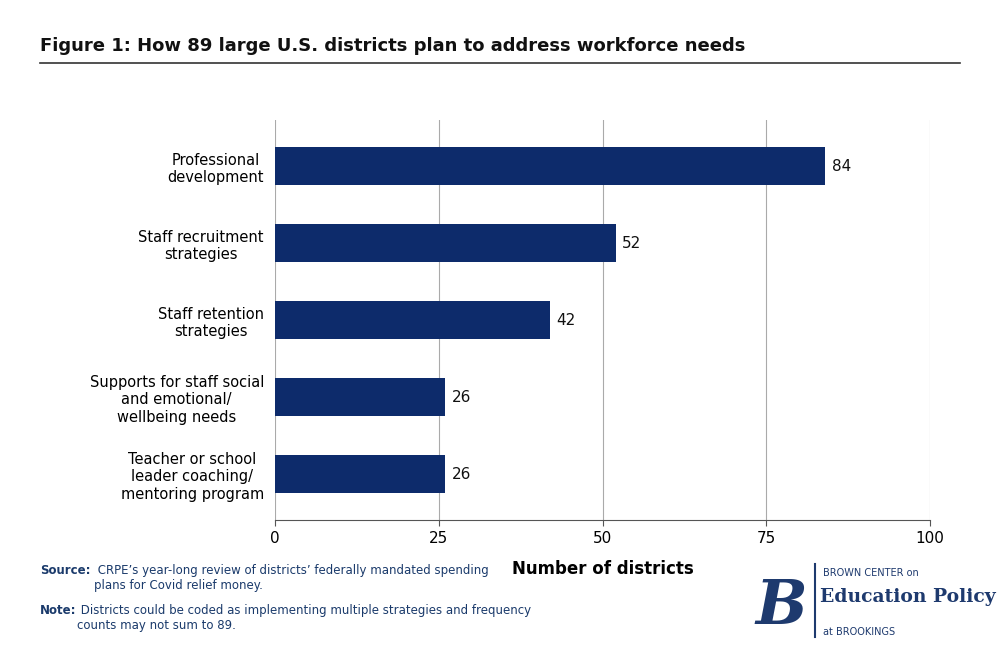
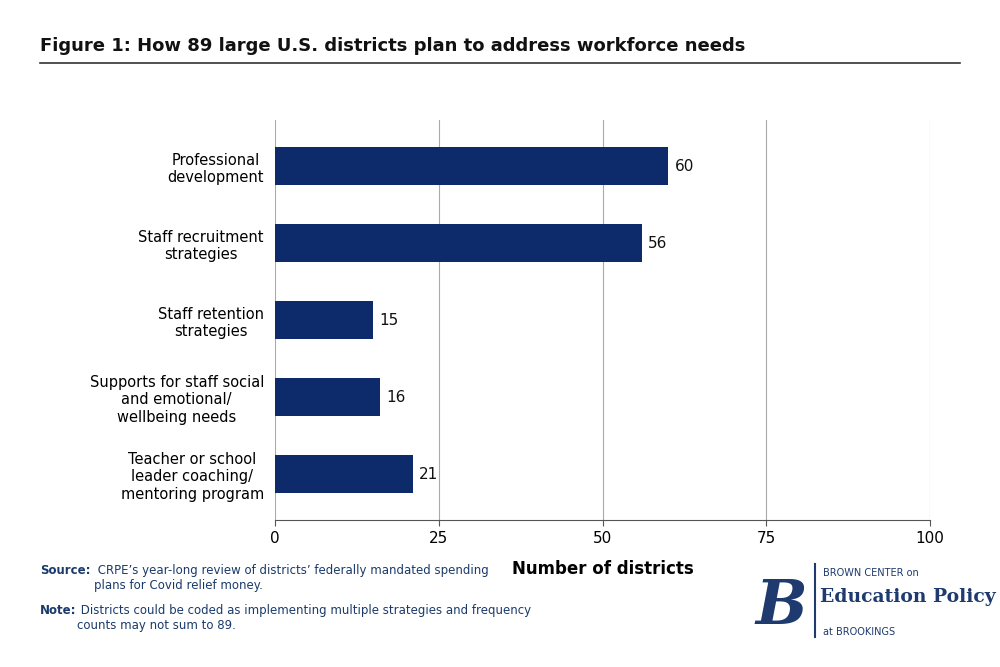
Professional development: 84 -> 60
Staff recruitment strategies: 52 -> 56
Staff retention strategies: 42 -> 15
Supports for staff social and emotional/ wellbeing needs: 26 -> 16
Teacher or school leader coaching/ mentoring program: 26 -> 21
